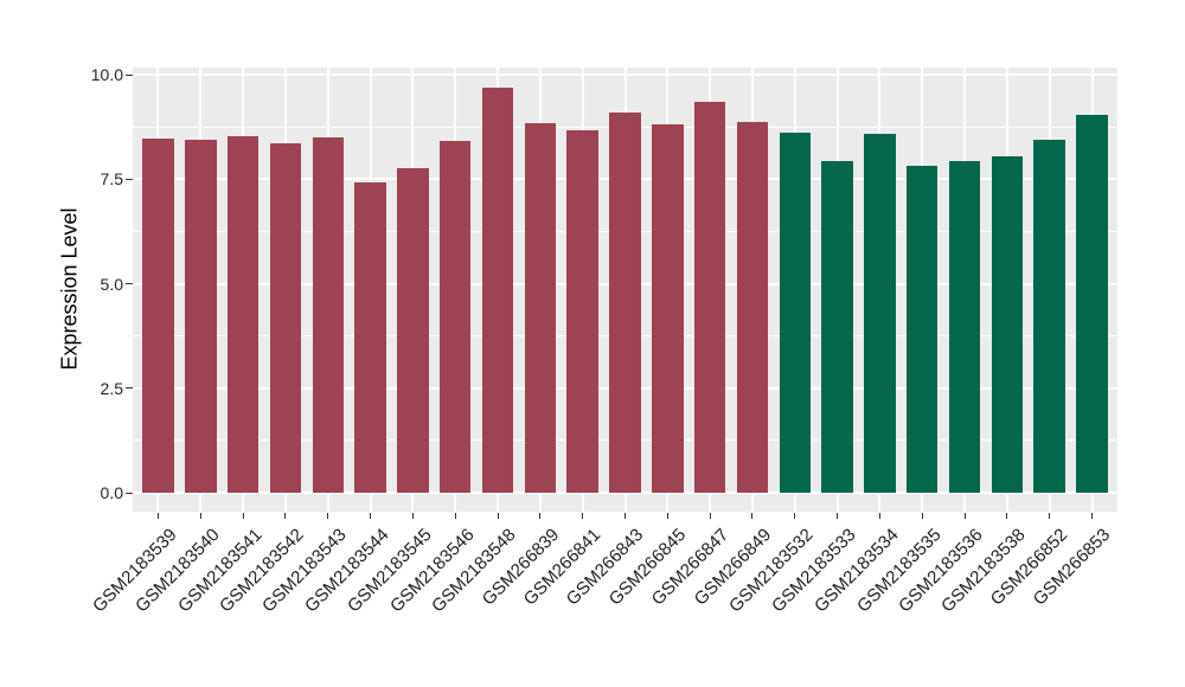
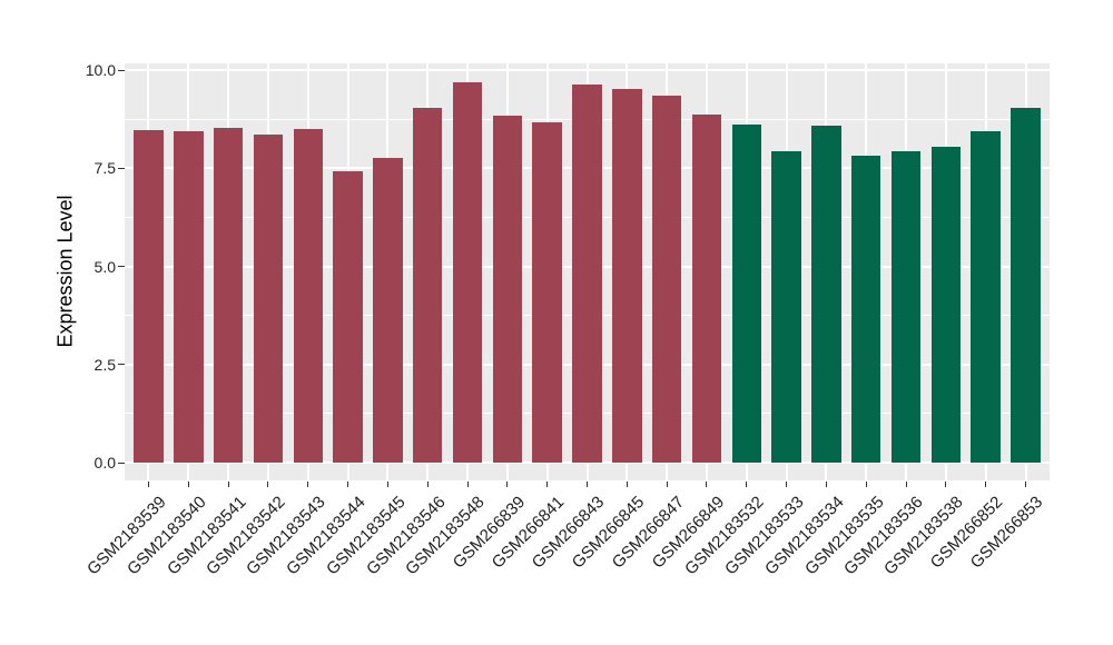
GSM2183546: 8.4 -> 9.1
GSM266843: 9.1 -> 9.6
GSM266845: 8.8 -> 9.5
